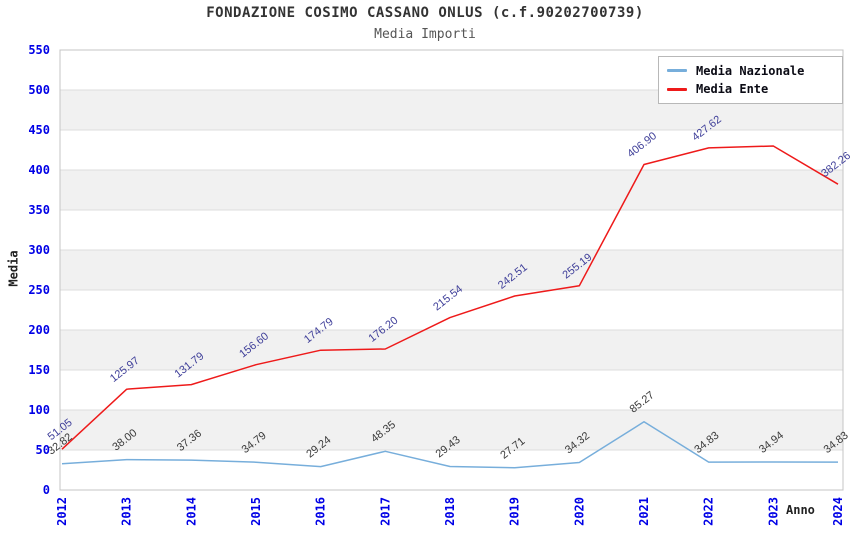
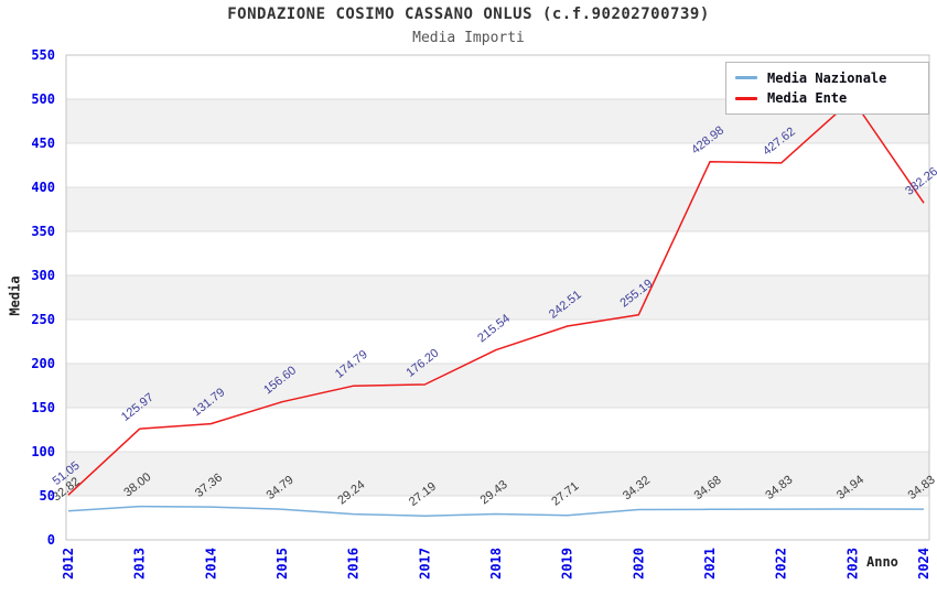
Media Nazionale/2017: 48.35 -> 27.19
Media Nazionale/2021: 85.27 -> 34.68
Media Ente/2021: 406.90 -> 428.98
Media Ente/2023: 430 -> 500
